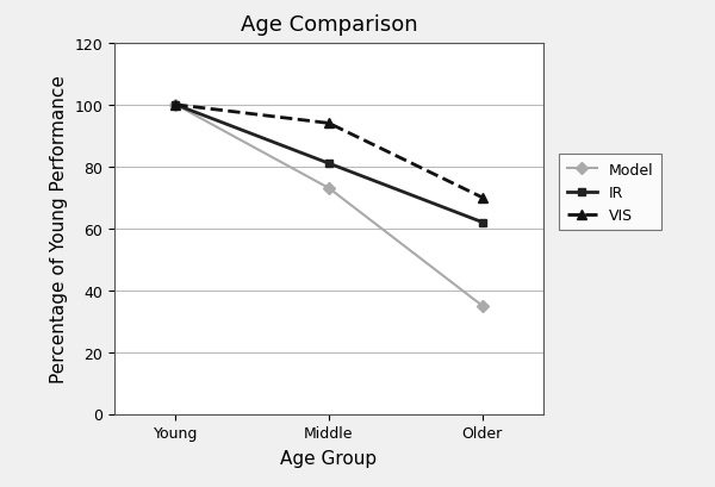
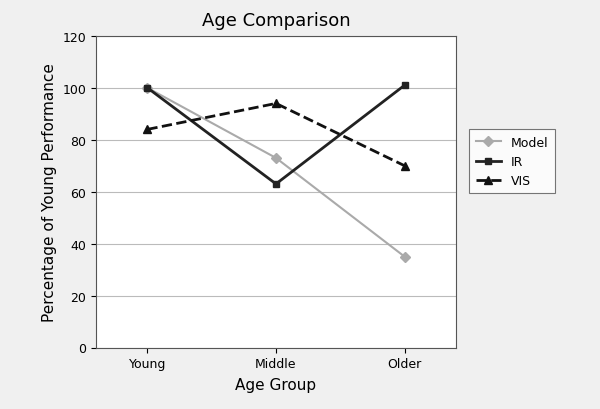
VIS/Young: 100 -> 84
IR/Middle: 81 -> 63
IR/Older: 62 -> 101
